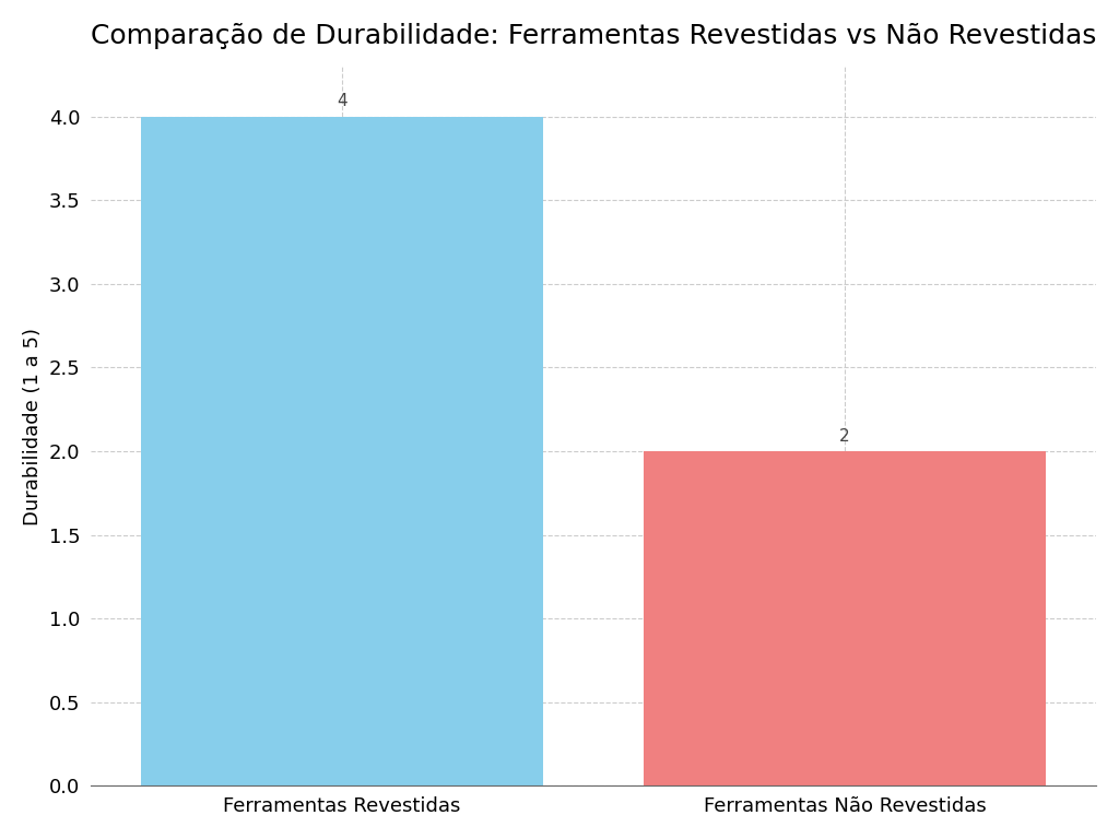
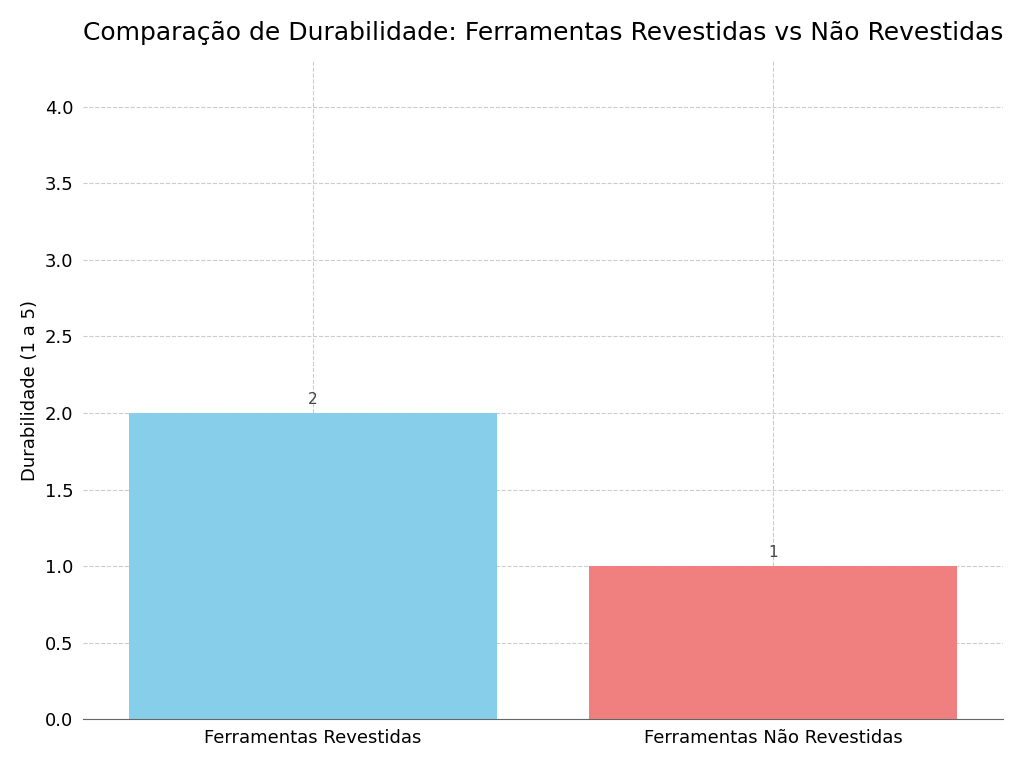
Ferramentas Revestidas: 4 -> 2
Ferramentas Não Revestidas: 2 -> 1
